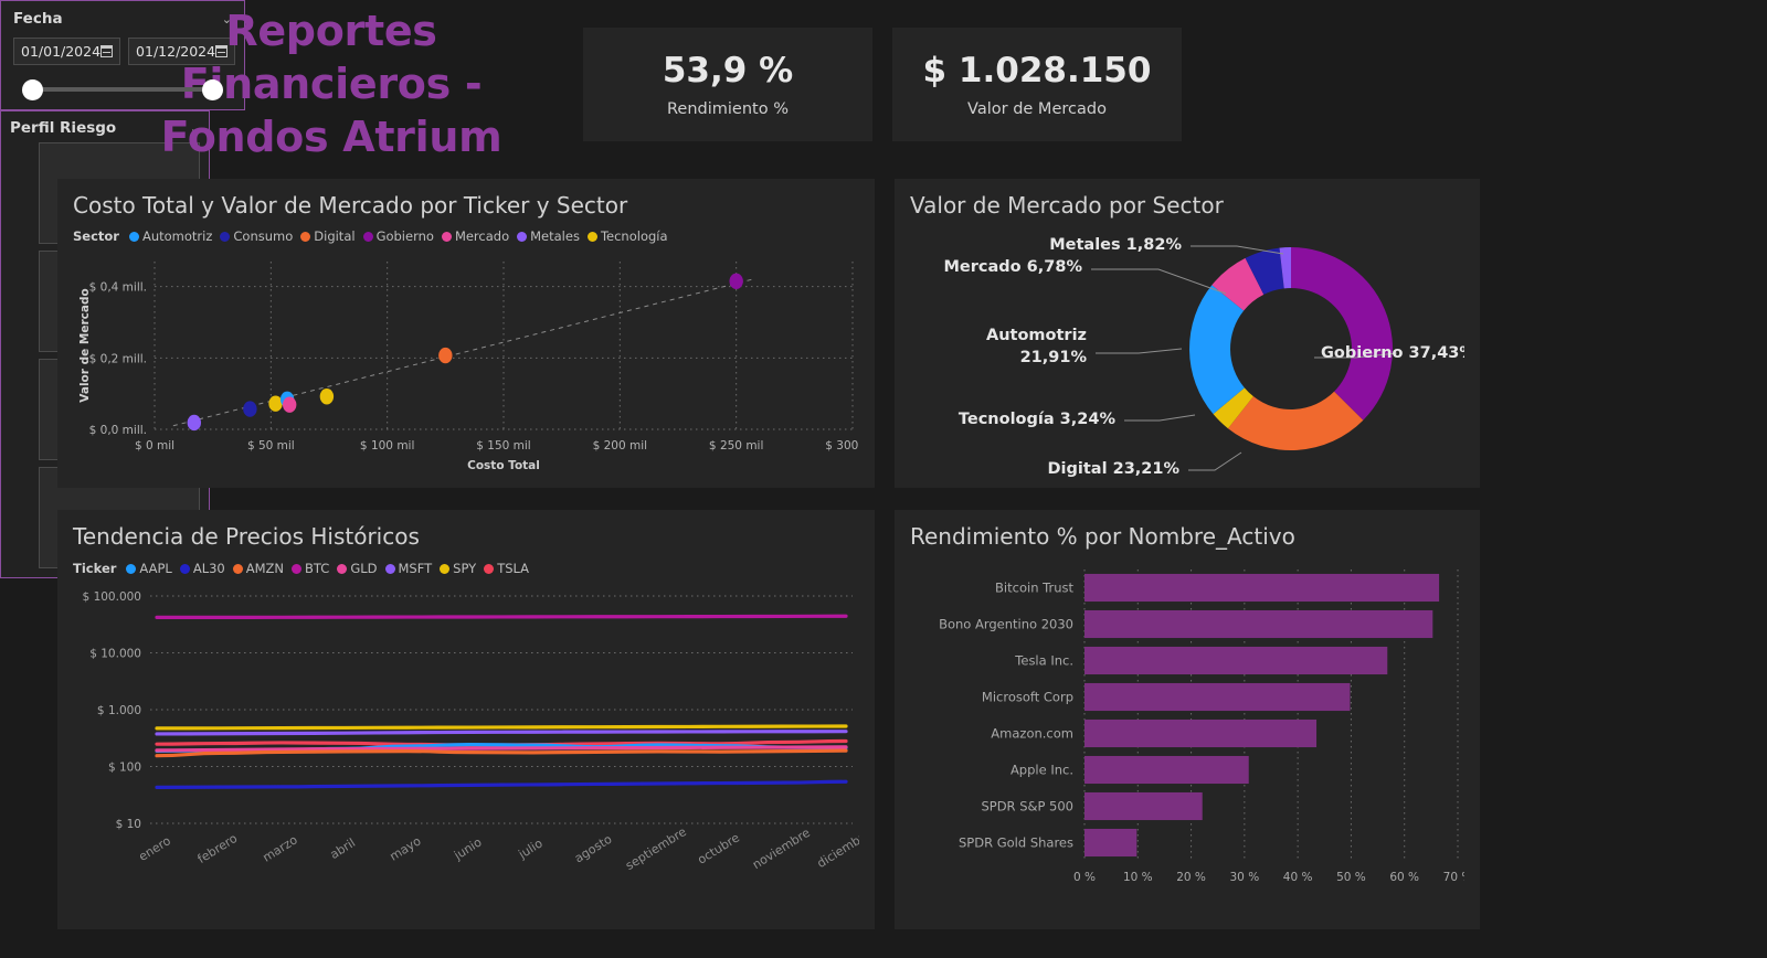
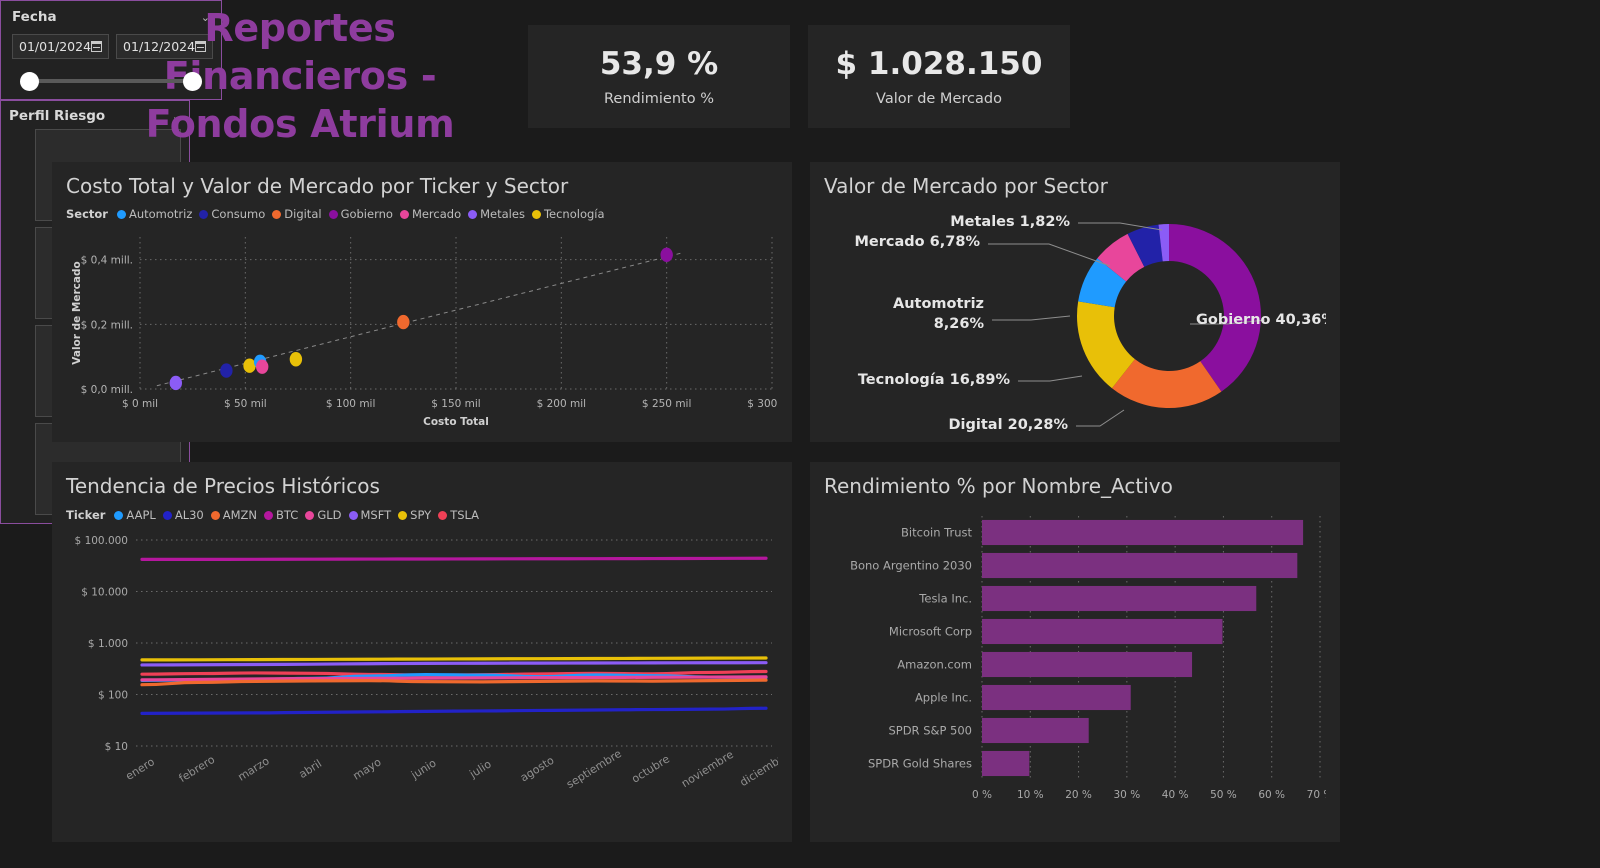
Valor de Mercado por Sector/Gobierno: 37,43% -> 40,36%
Valor de Mercado por Sector/Digital: 23,21% -> 20,28%
Valor de Mercado por Sector/Tecnología: 3,24% -> 16,89%
Valor de Mercado por Sector/Automotriz: 21,91% -> 8,26%
